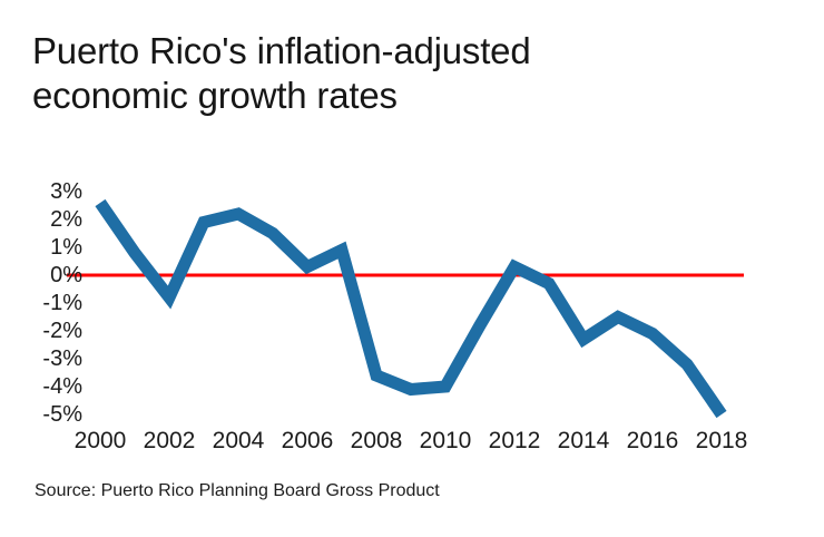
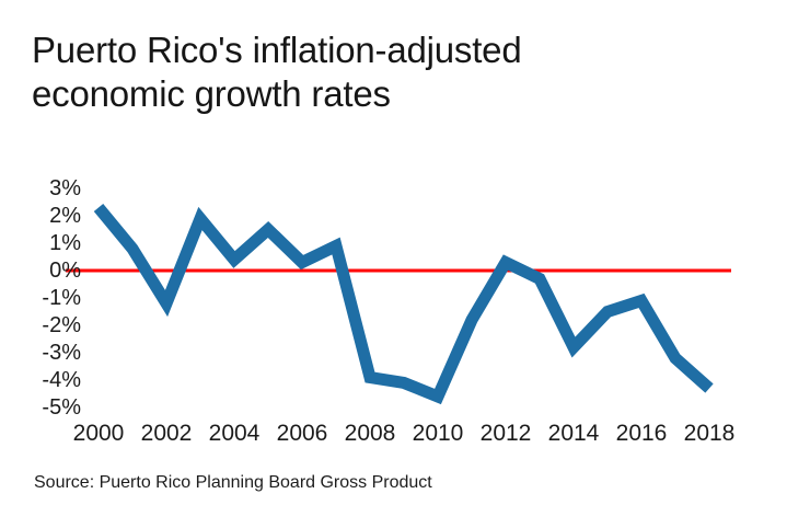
2000: 2.6% -> 2.3%
2002: -0.8% -> -1.2%
2004: 2.2% -> 0.4%
2008: -3.6% -> -3.9%
2010: -4.0% -> -4.6%
2014: -2.3% -> -2.8%
2016: -2.1% -> -1.1%
2018: -5.0% -> -4.3%
